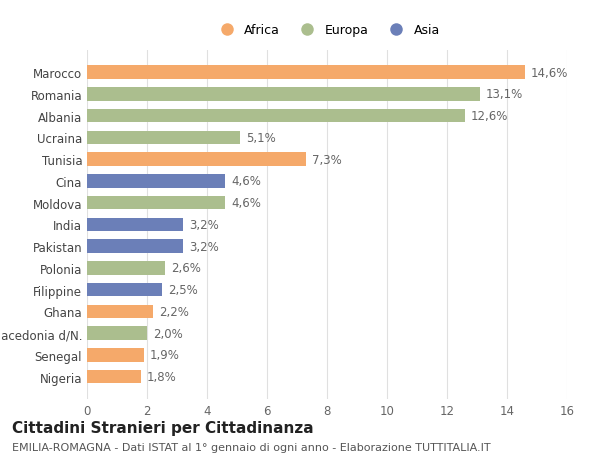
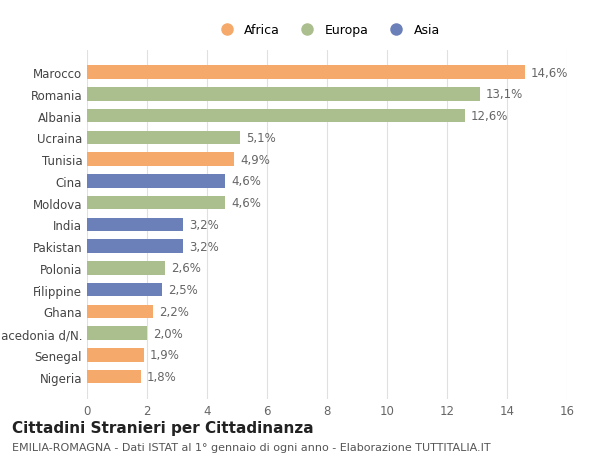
Tunisia: 7,3% -> 4,9%
